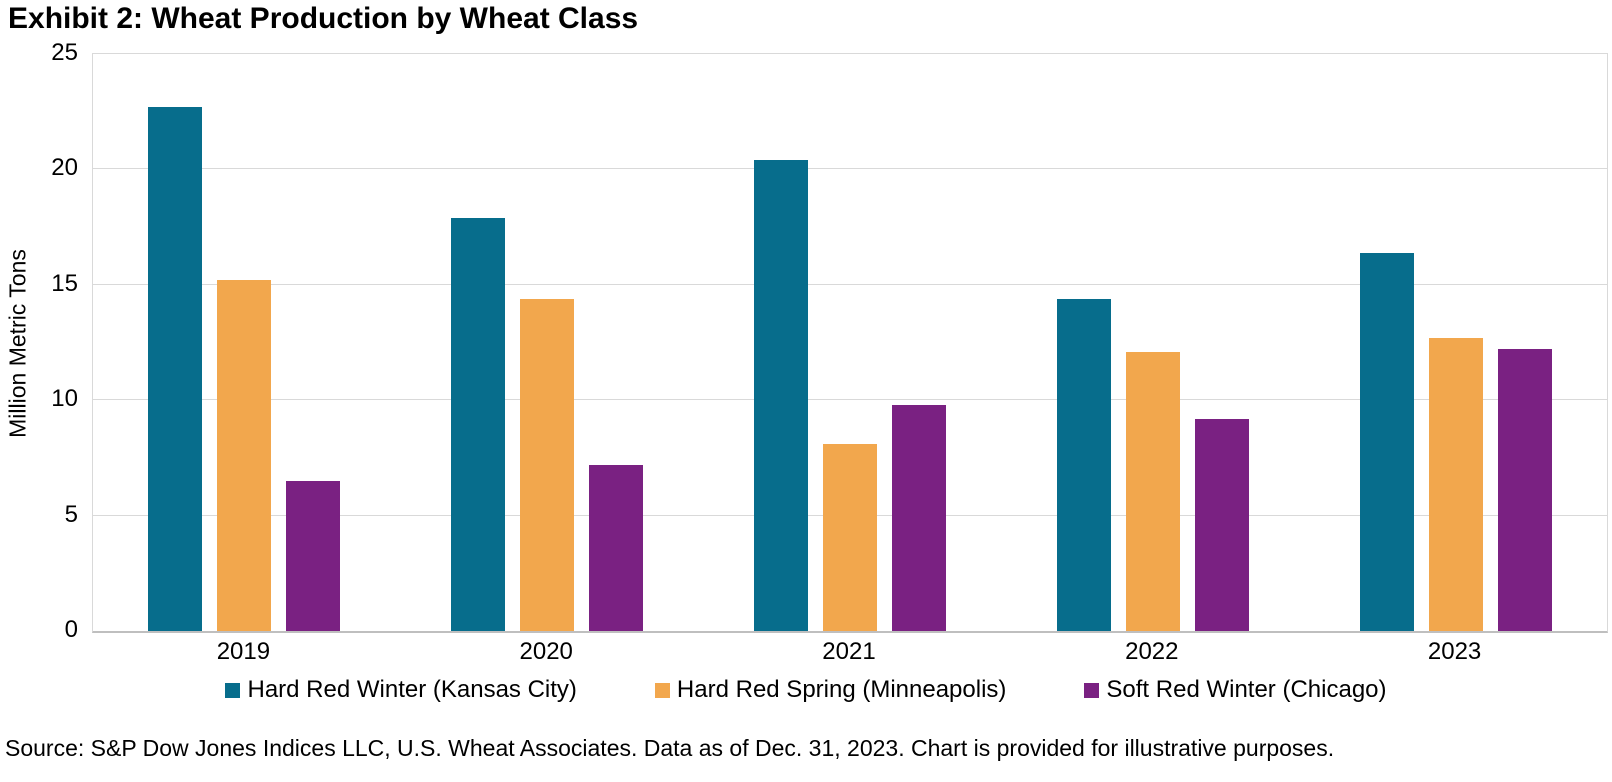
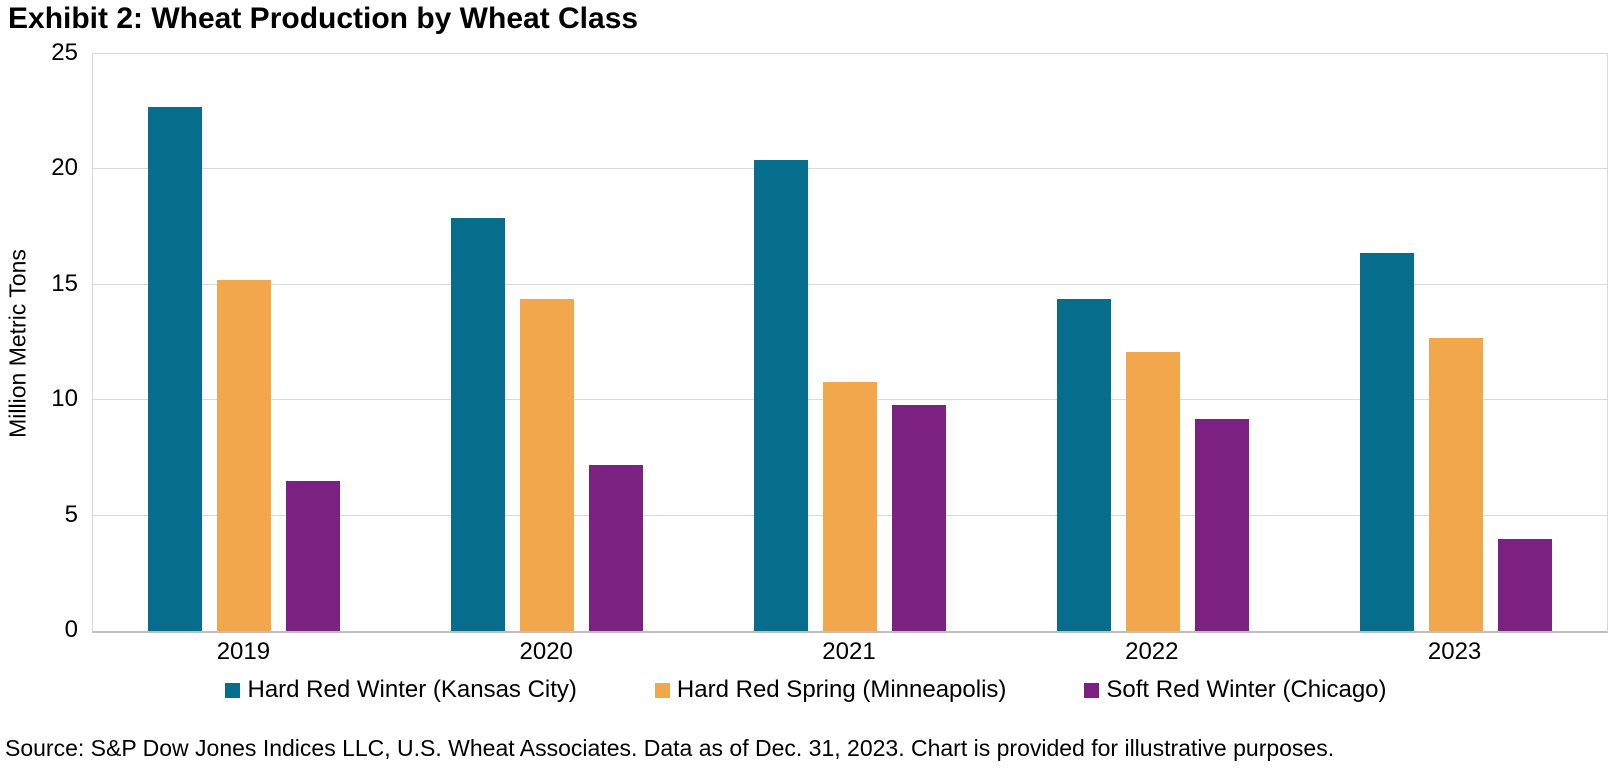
Hard Red Spring (Minneapolis)/2021: 8.1 -> 10.8
Soft Red Winter (Chicago)/2023: 12.2 -> 4.0
